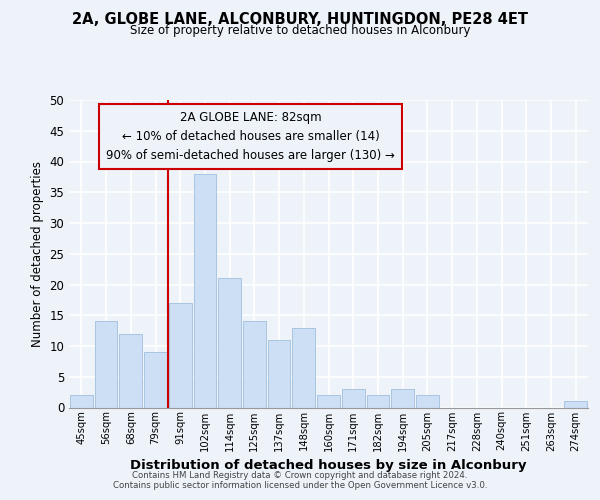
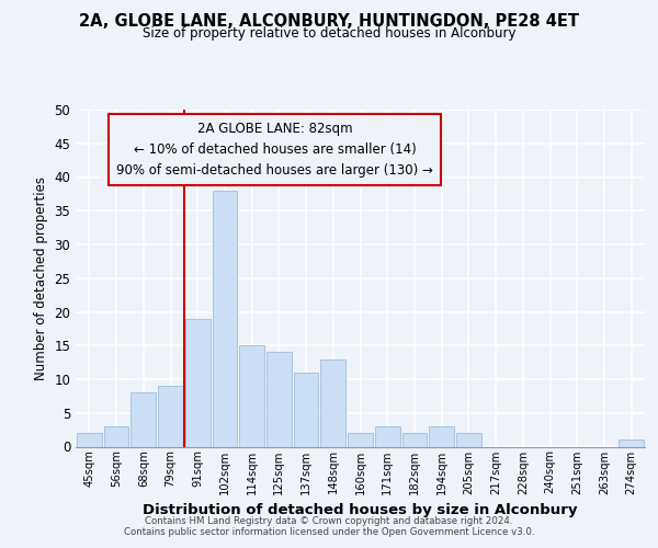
56sqm: 14 -> 3
68sqm: 12 -> 8
91sqm: 17 -> 19
114sqm: 21 -> 15
